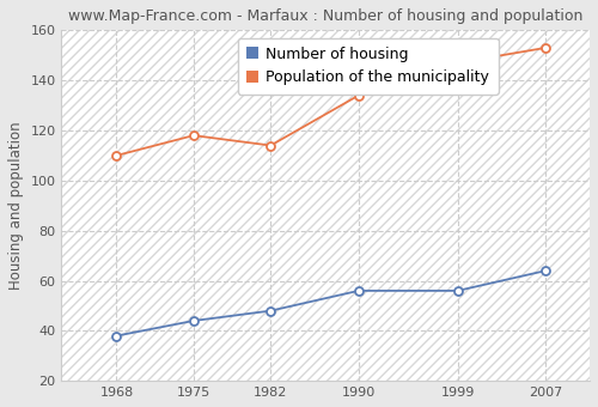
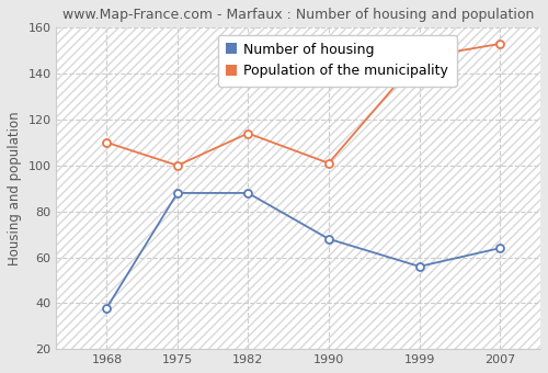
Number of housing/1975: 44 -> 88
Population of the municipality/1975: 118 -> 100
Number of housing/1982: 48 -> 88
Number of housing/1990: 56 -> 68
Population of the municipality/1990: 134 -> 101
